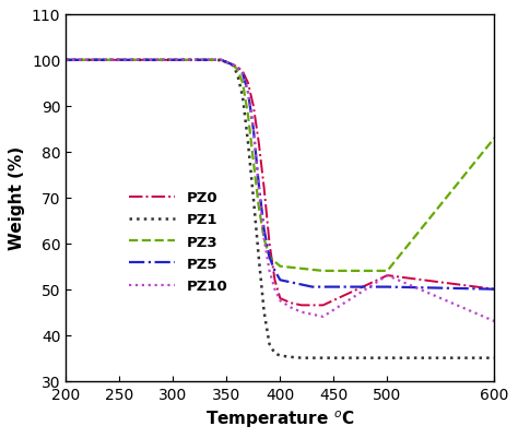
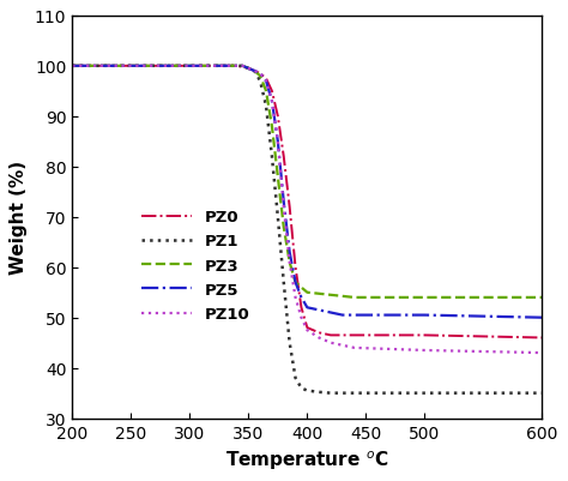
PZ0/500: 53.0 -> 46.5
PZ10/500: 53.0 -> 43.5
PZ0/600: 50.0 -> 46.0
PZ3/600: 83.0 -> 54.0
